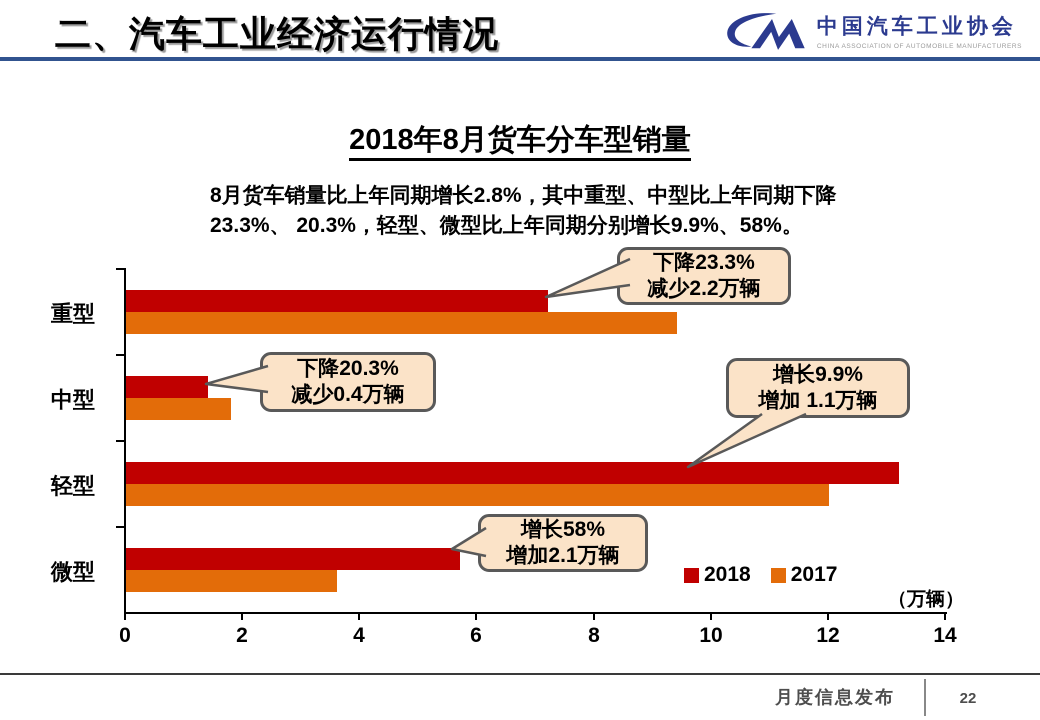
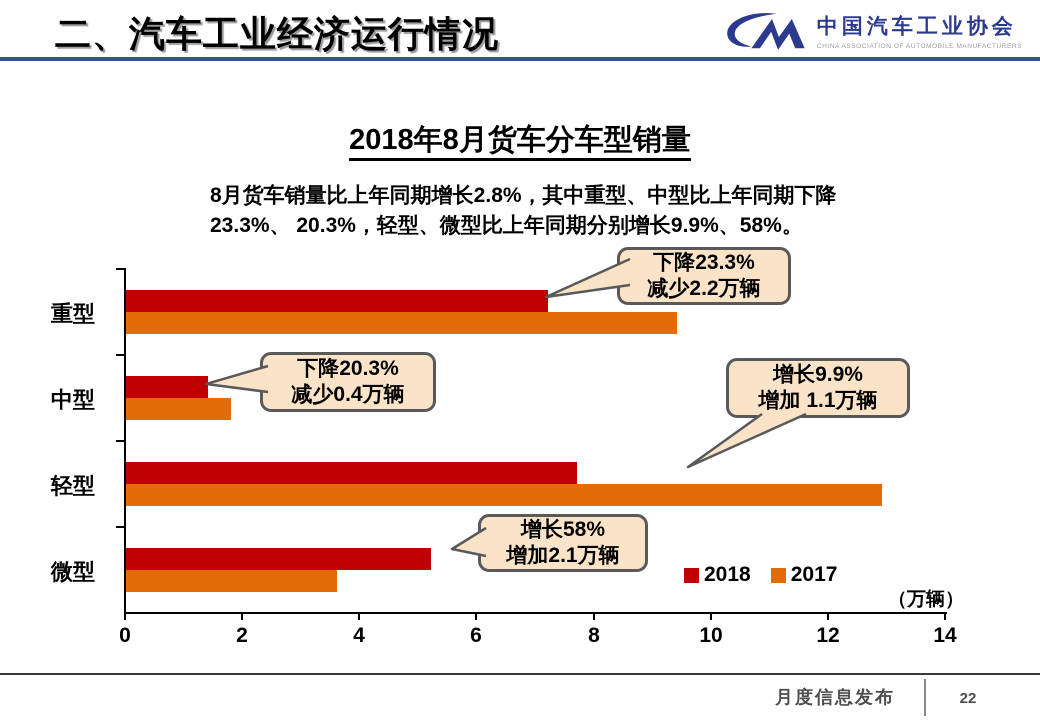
2018/轻型: 13.2 -> 7.7
2017/轻型: 12.0 -> 12.9
2018/微型: 5.7 -> 5.2
